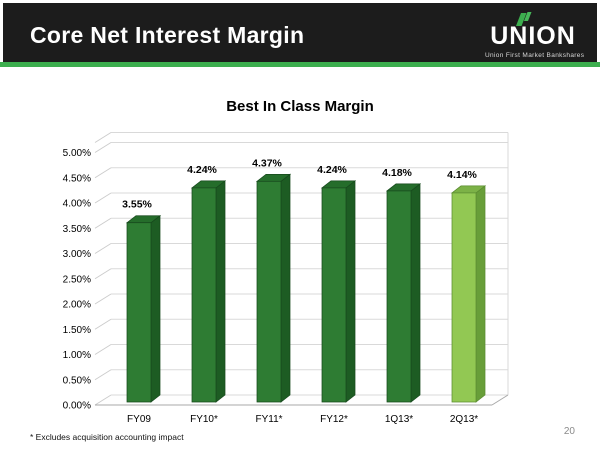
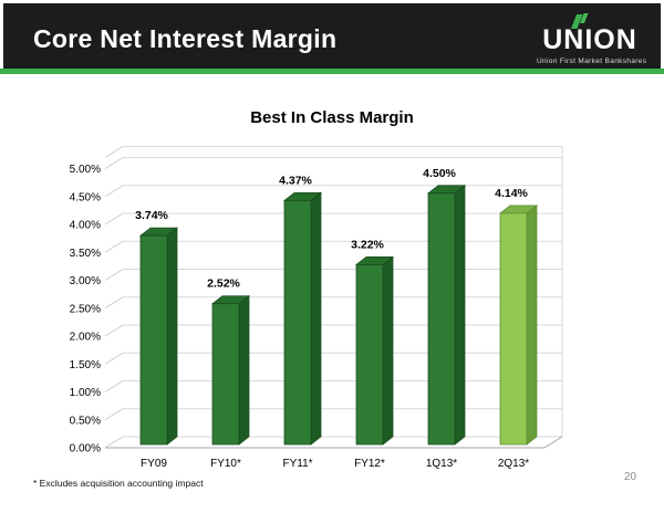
FY09: 3.55% -> 3.74%
FY10*: 4.24% -> 2.52%
FY12*: 4.24% -> 3.22%
1Q13*: 4.18% -> 4.50%
